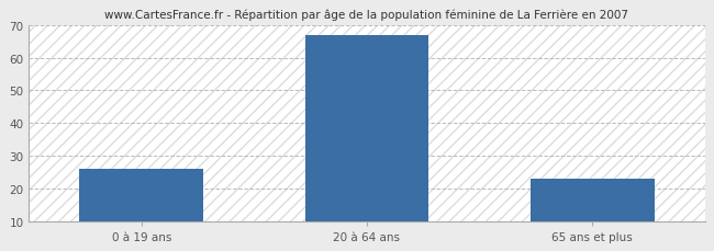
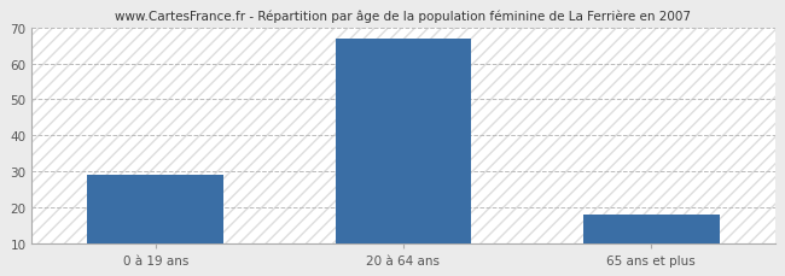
0 à 19 ans: 26 -> 29
65 ans et plus: 23 -> 18
